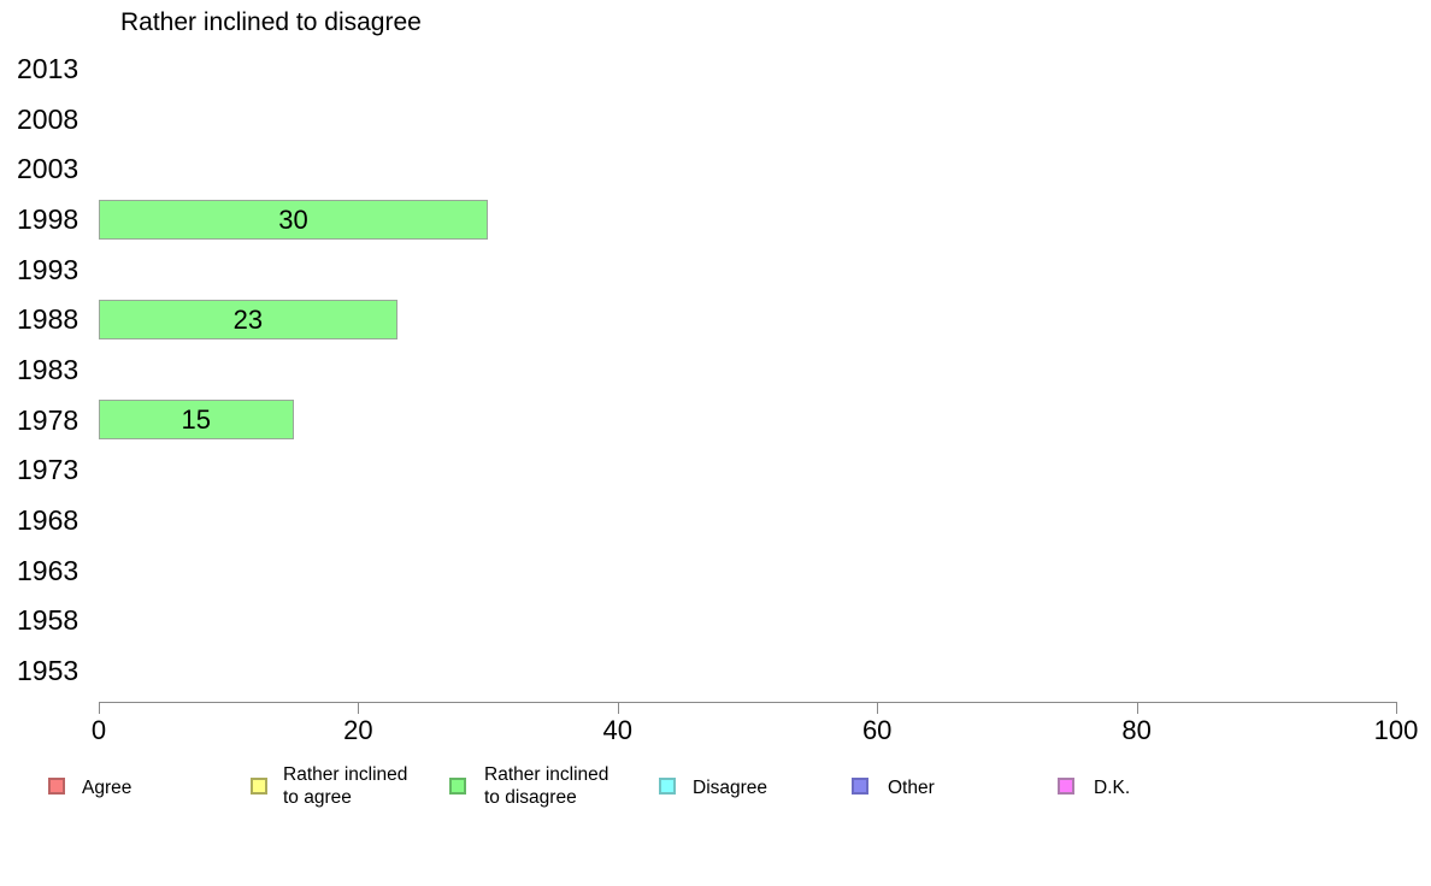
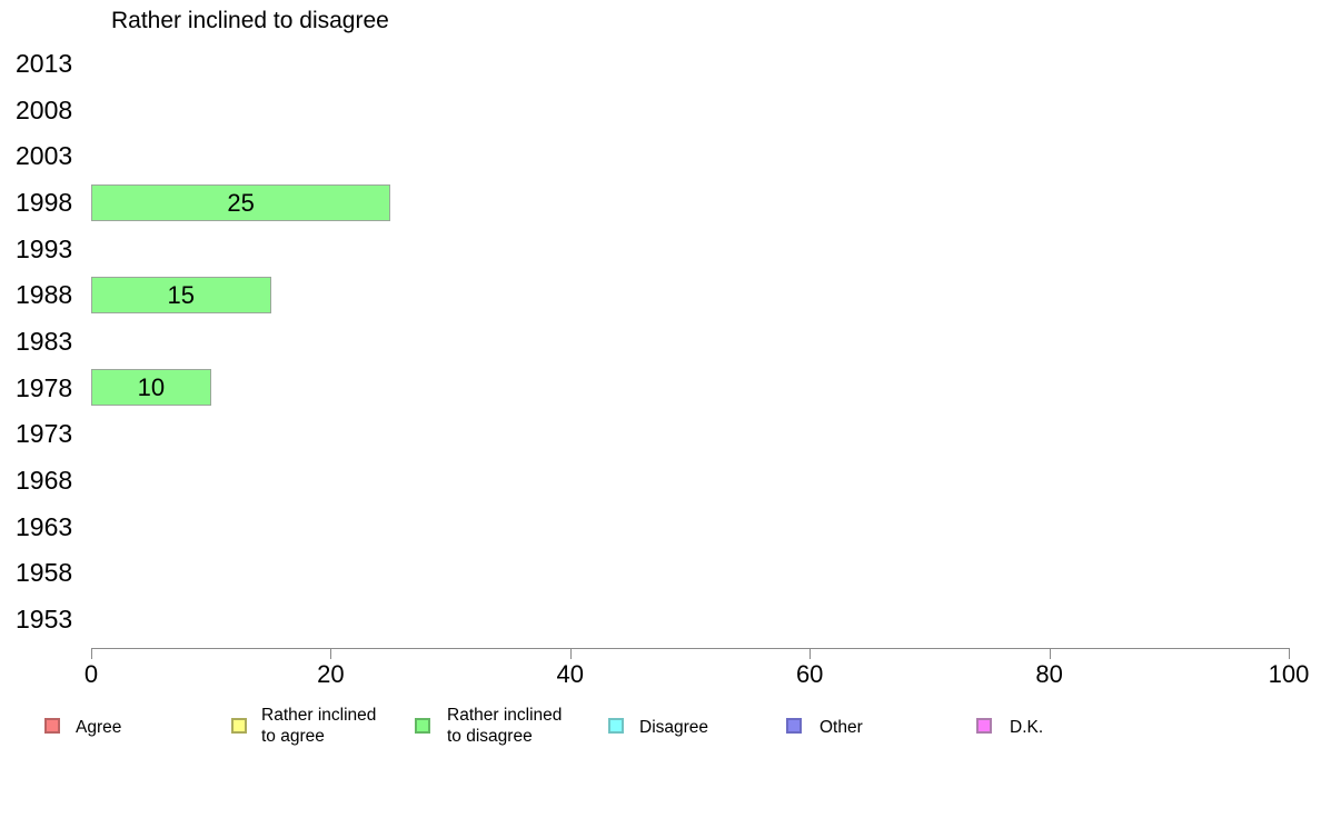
1998: 30 -> 25
1988: 23 -> 15
1978: 15 -> 10
